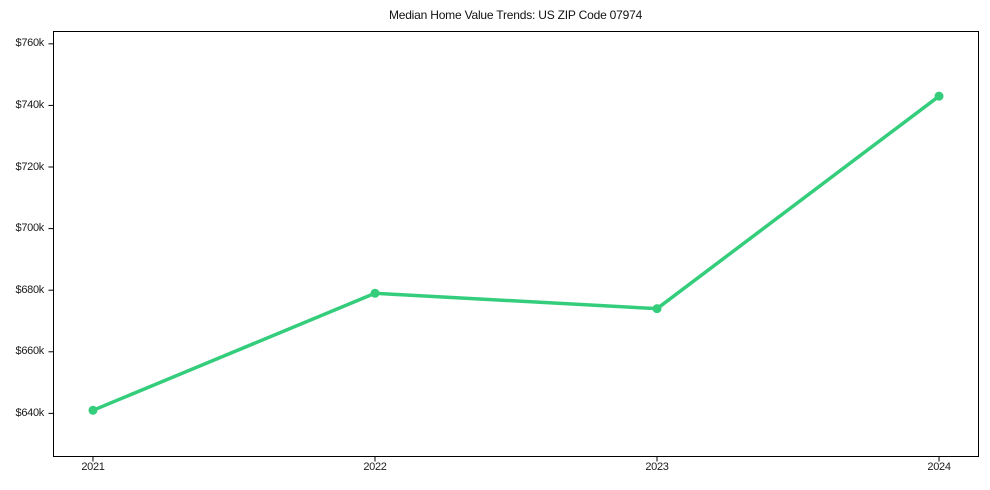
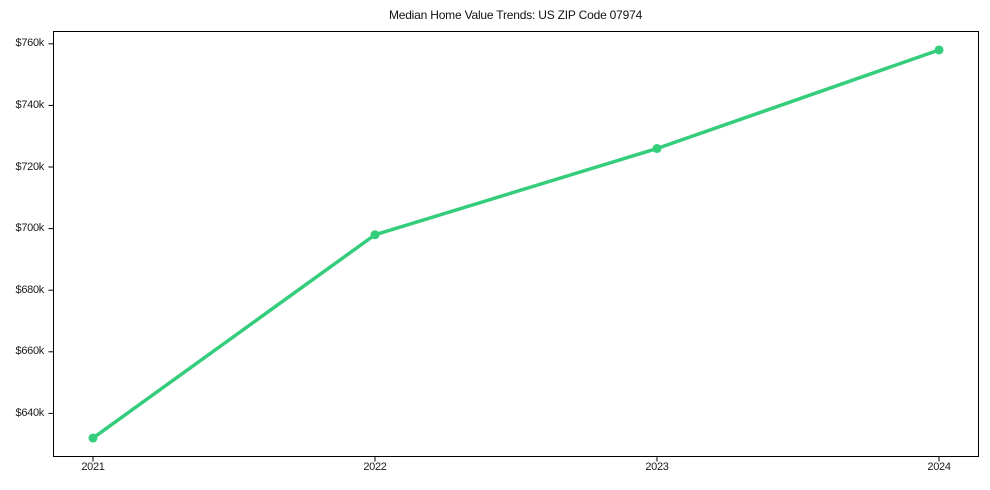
2021: $641k -> $632k
2022: $679k -> $698k
2023: $674k -> $726k
2024: $743k -> $758k
